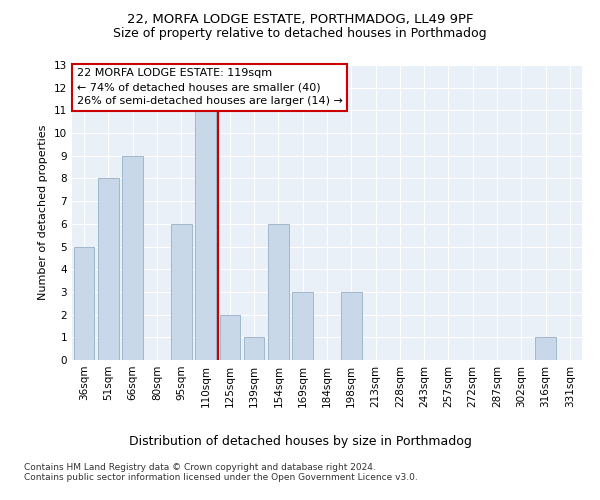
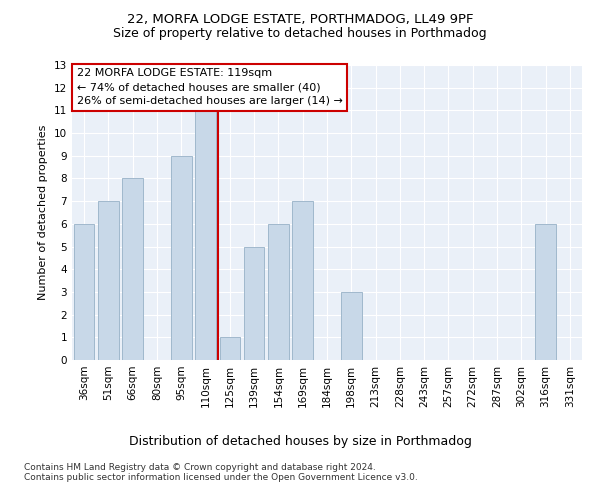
36sqm: 5 -> 6
51sqm: 8 -> 7
66sqm: 9 -> 8
95sqm: 6 -> 9
125sqm: 2 -> 1
139sqm: 1 -> 5
169sqm: 3 -> 7
316sqm: 1 -> 6
